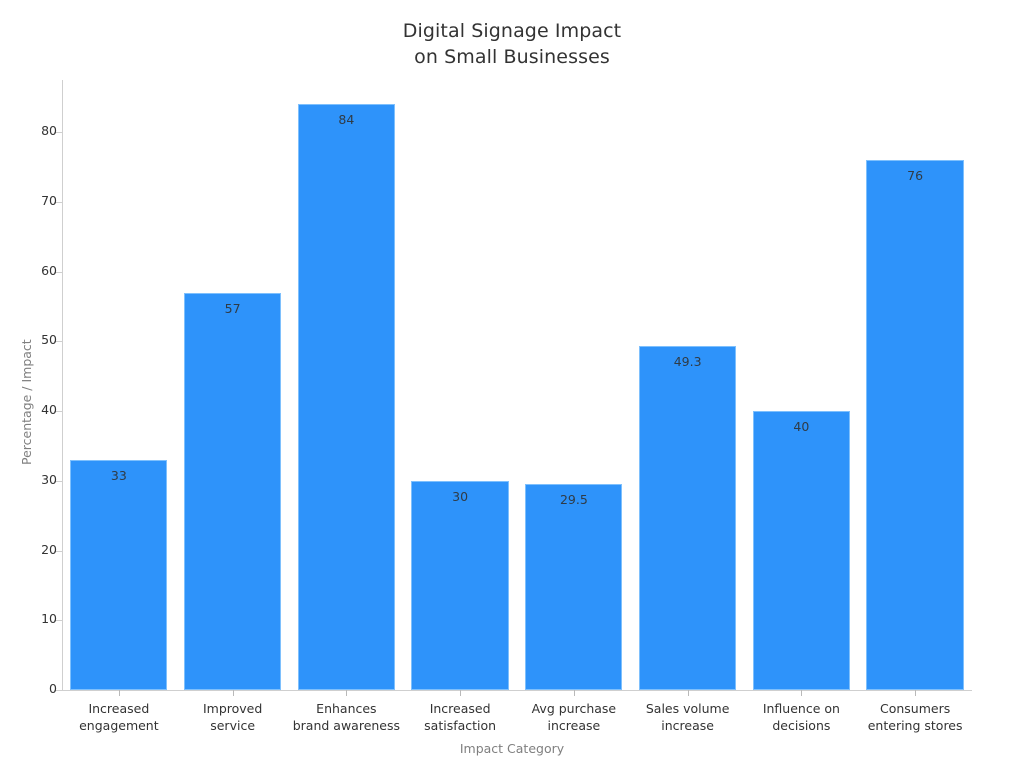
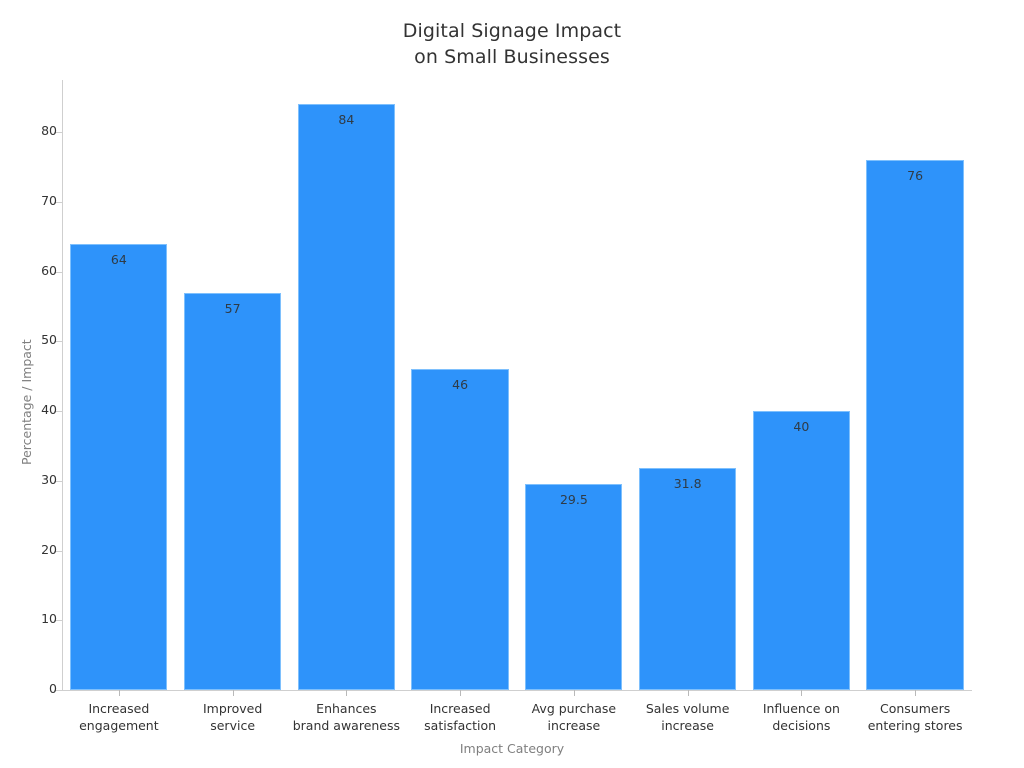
Increased engagement: 33 -> 64
Increased satisfaction: 30 -> 46
Sales volume increase: 49.3 -> 31.8
